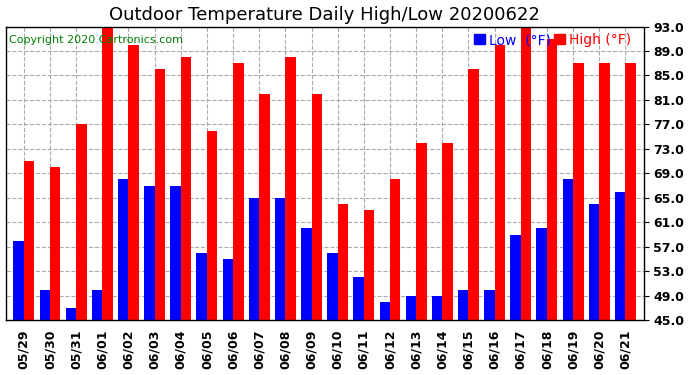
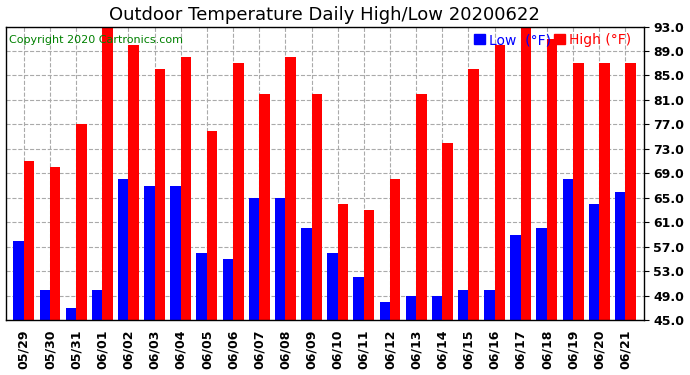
High (°F)/06/13: 74 -> 82
